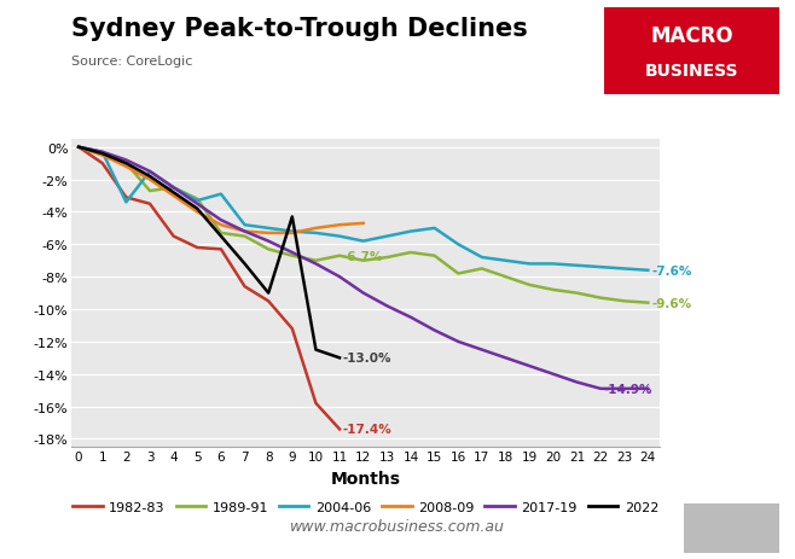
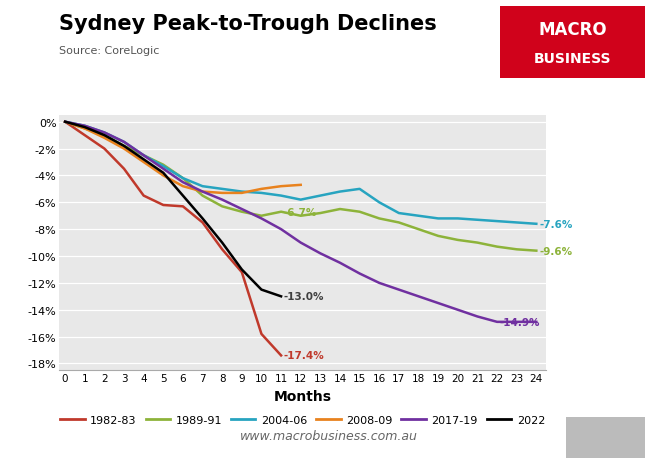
1982-83/2: -3.1% -> -2.0%
2004-06/2: -3.4% -> -0.8%
1989-91/3: -2.7% -> -1.8%
1989-91/6: -5.3% -> -4.2%
2004-06/6: -2.9% -> -4.2%
1982-83/7: -8.6% -> -7.5%
2022/9: -4.3% -> -11.0%
1989-91/16: -7.8% -> -7.2%
